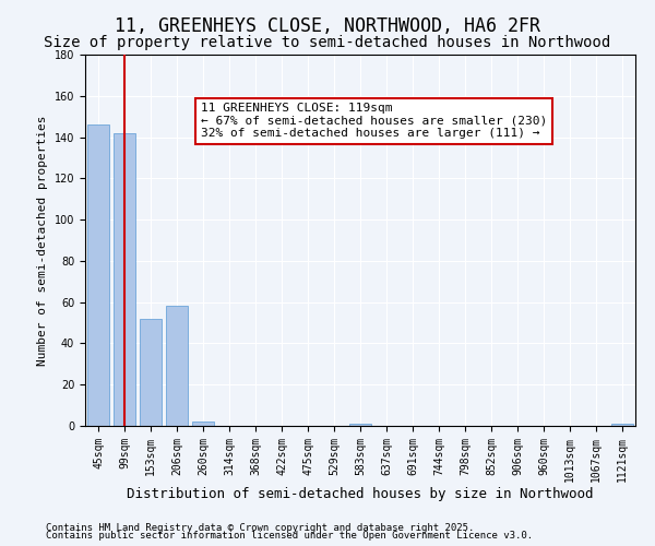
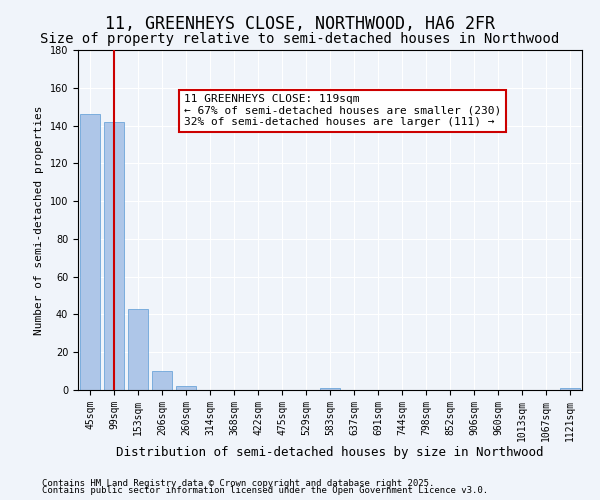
153sqm: 52 -> 43
206sqm: 58 -> 10
